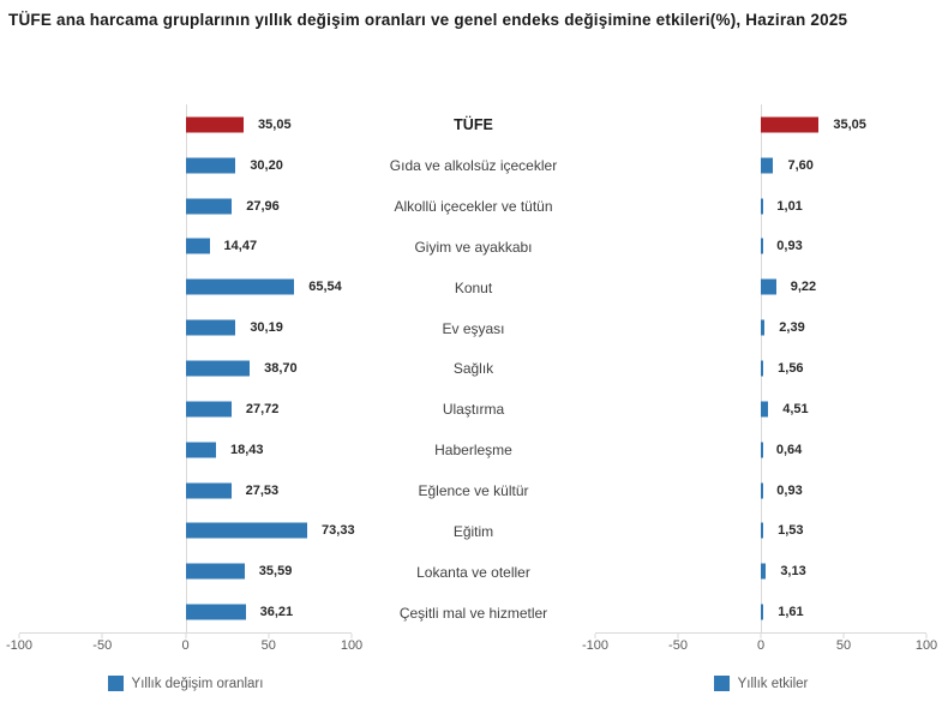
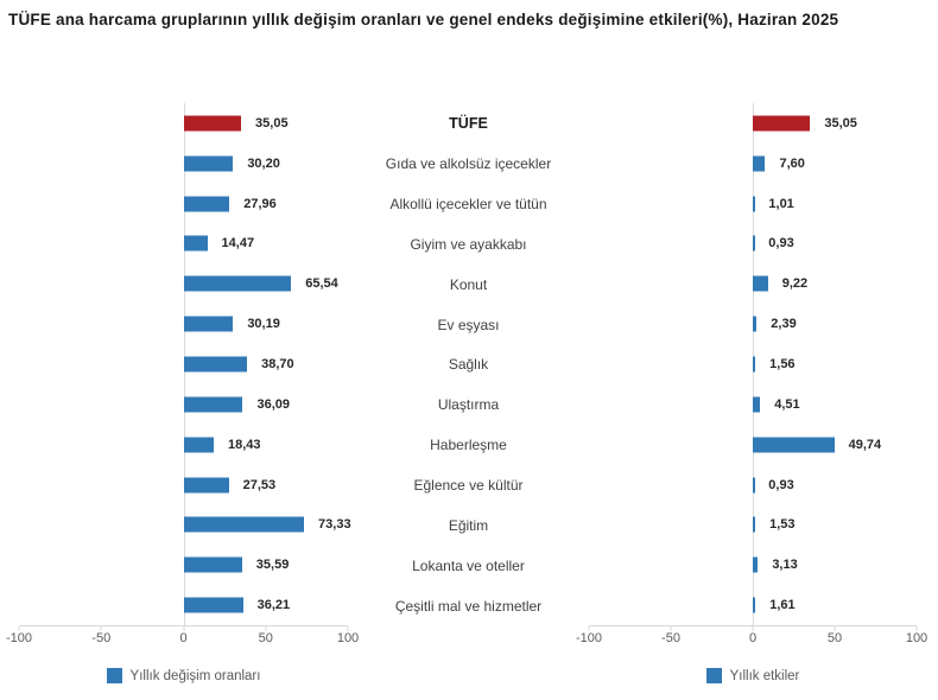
Yıllık değişim oranları/Ulaştırma: 27,72 -> 36,09
Yıllık etkiler/Haberleşme: 0,64 -> 49,74
